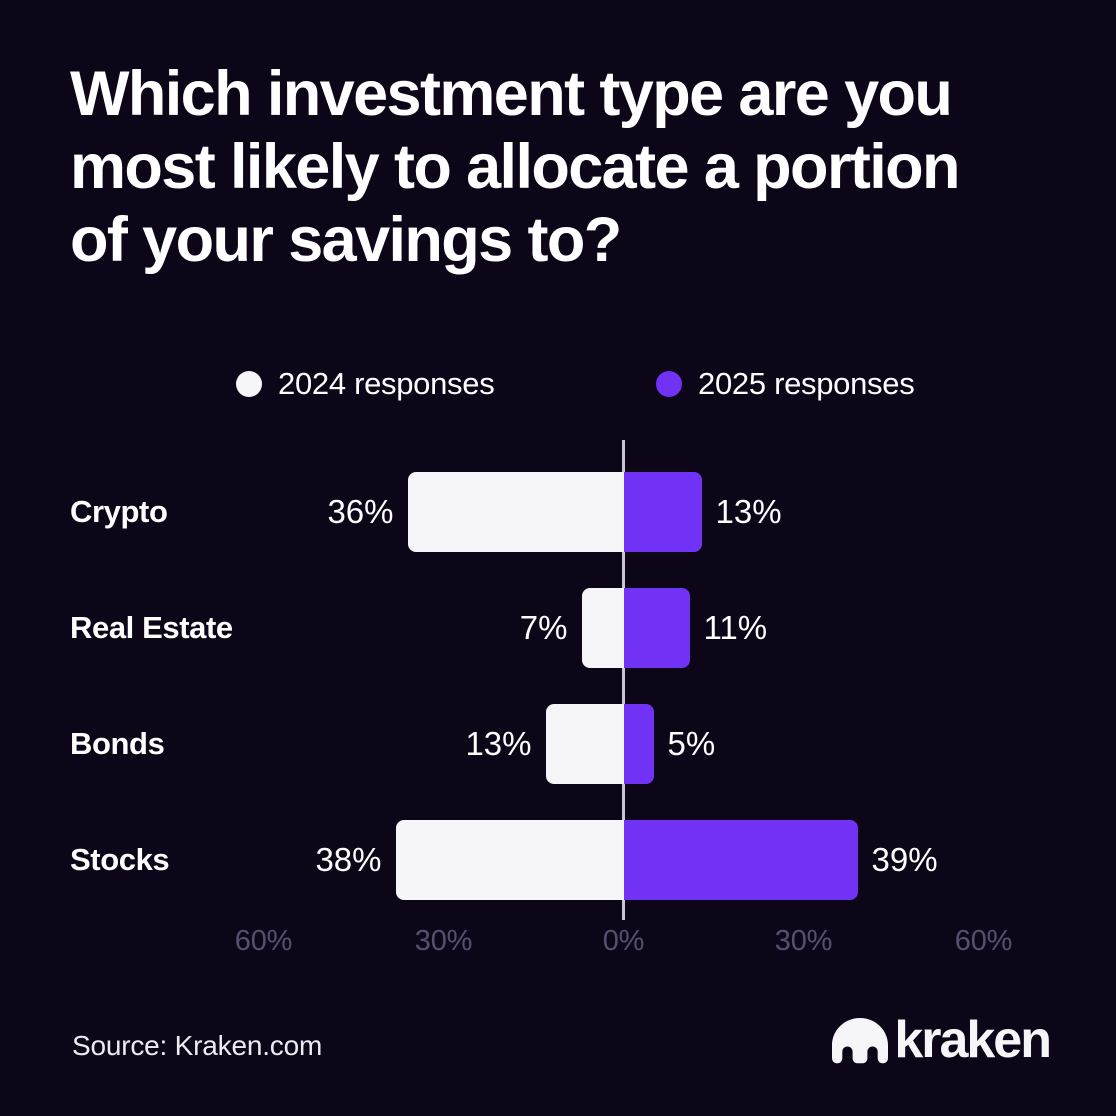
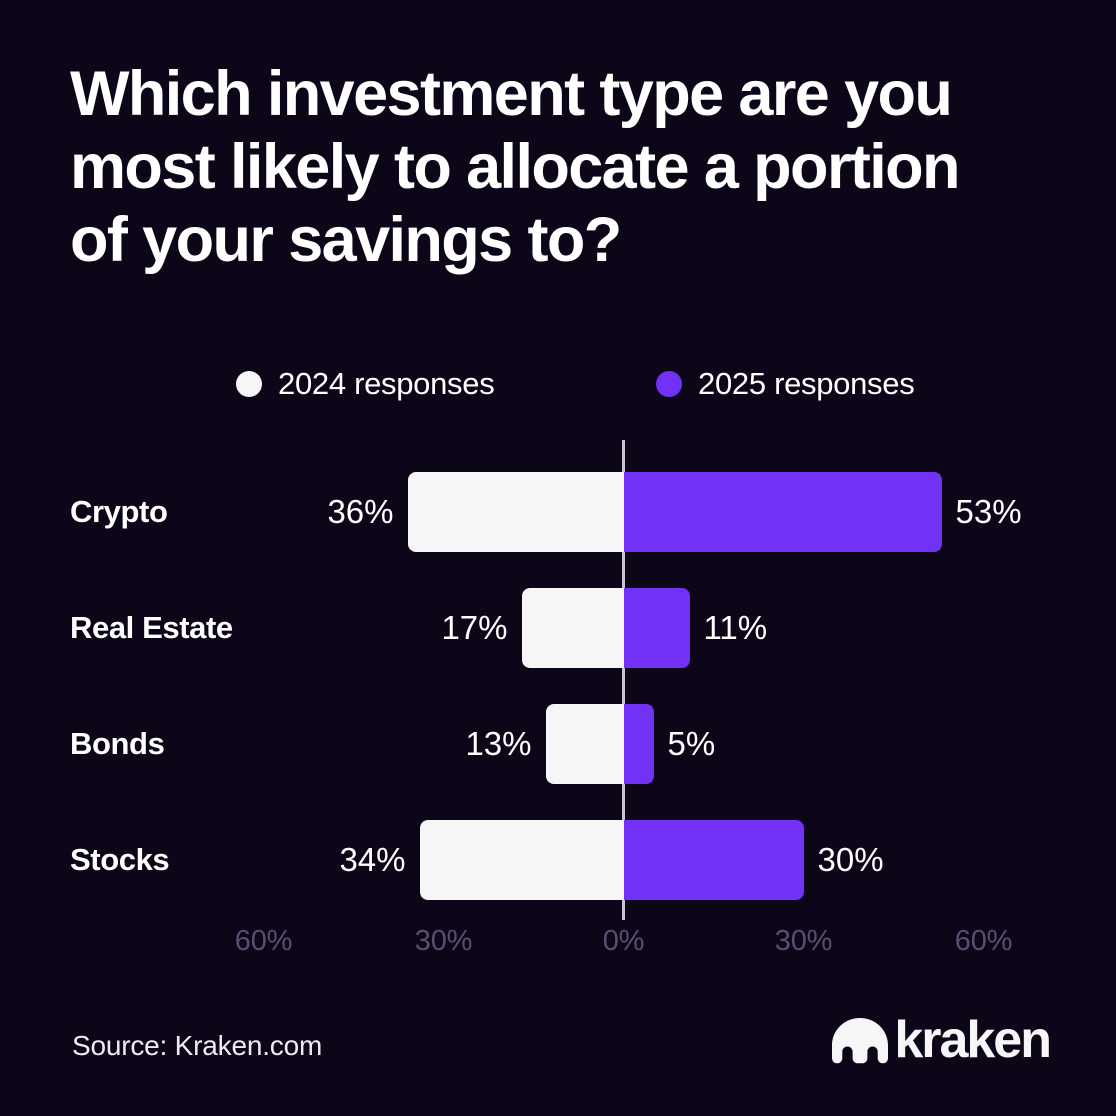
2025 responses/Crypto: 13% -> 53%
2024 responses/Real Estate: 7% -> 17%
2024 responses/Stocks: 38% -> 34%
2025 responses/Stocks: 39% -> 30%
